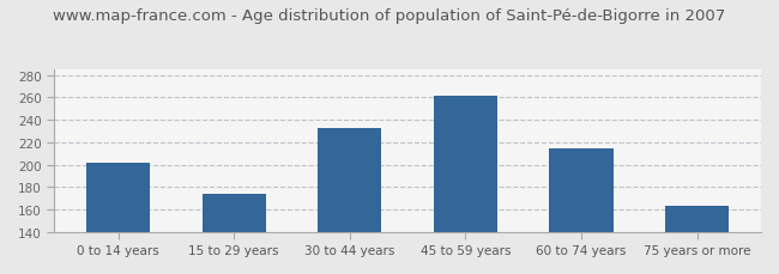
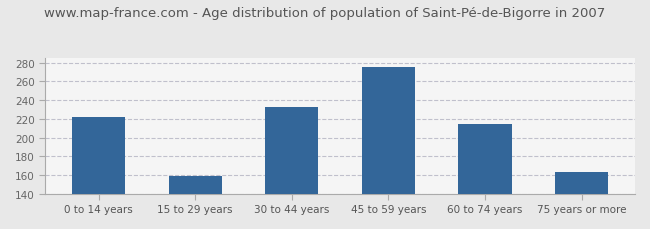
0 to 14 years: 202 -> 222
15 to 29 years: 174 -> 159
45 to 59 years: 262 -> 276
